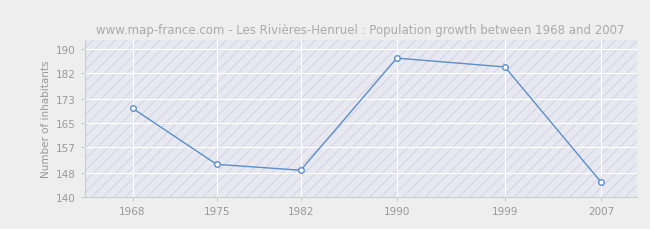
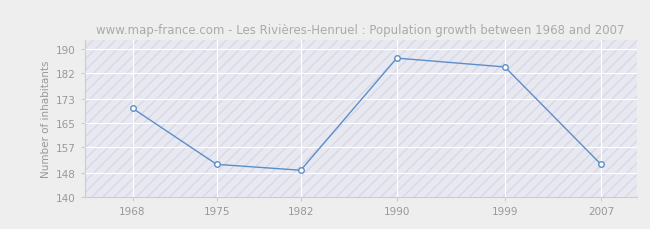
2007: 145 -> 151
